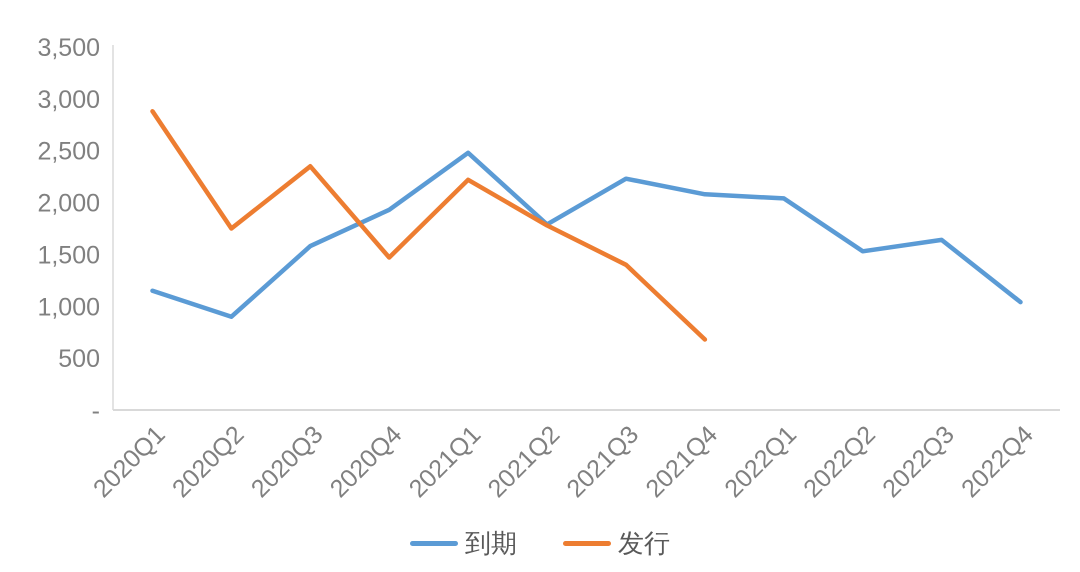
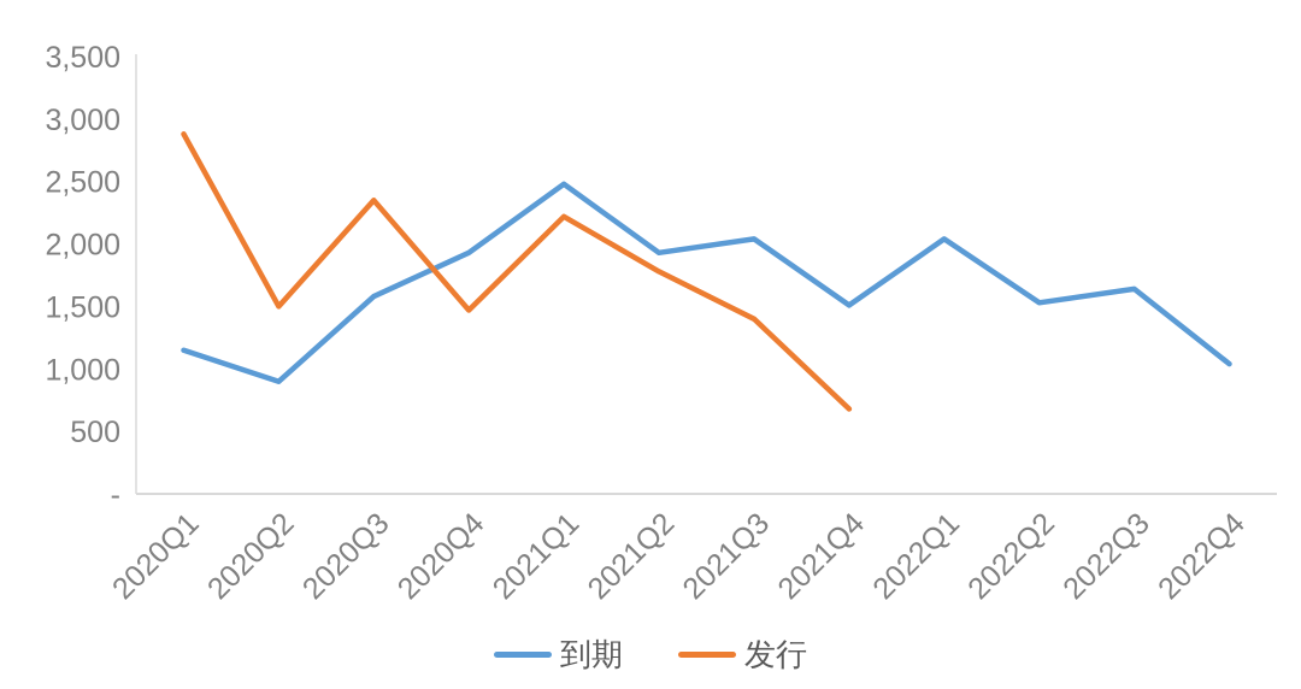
发行/2020Q2: 1750 -> 1500
到期/2021Q2: 1790 -> 1930
到期/2021Q3: 2230 -> 2040
到期/2021Q4: 2080 -> 1510
